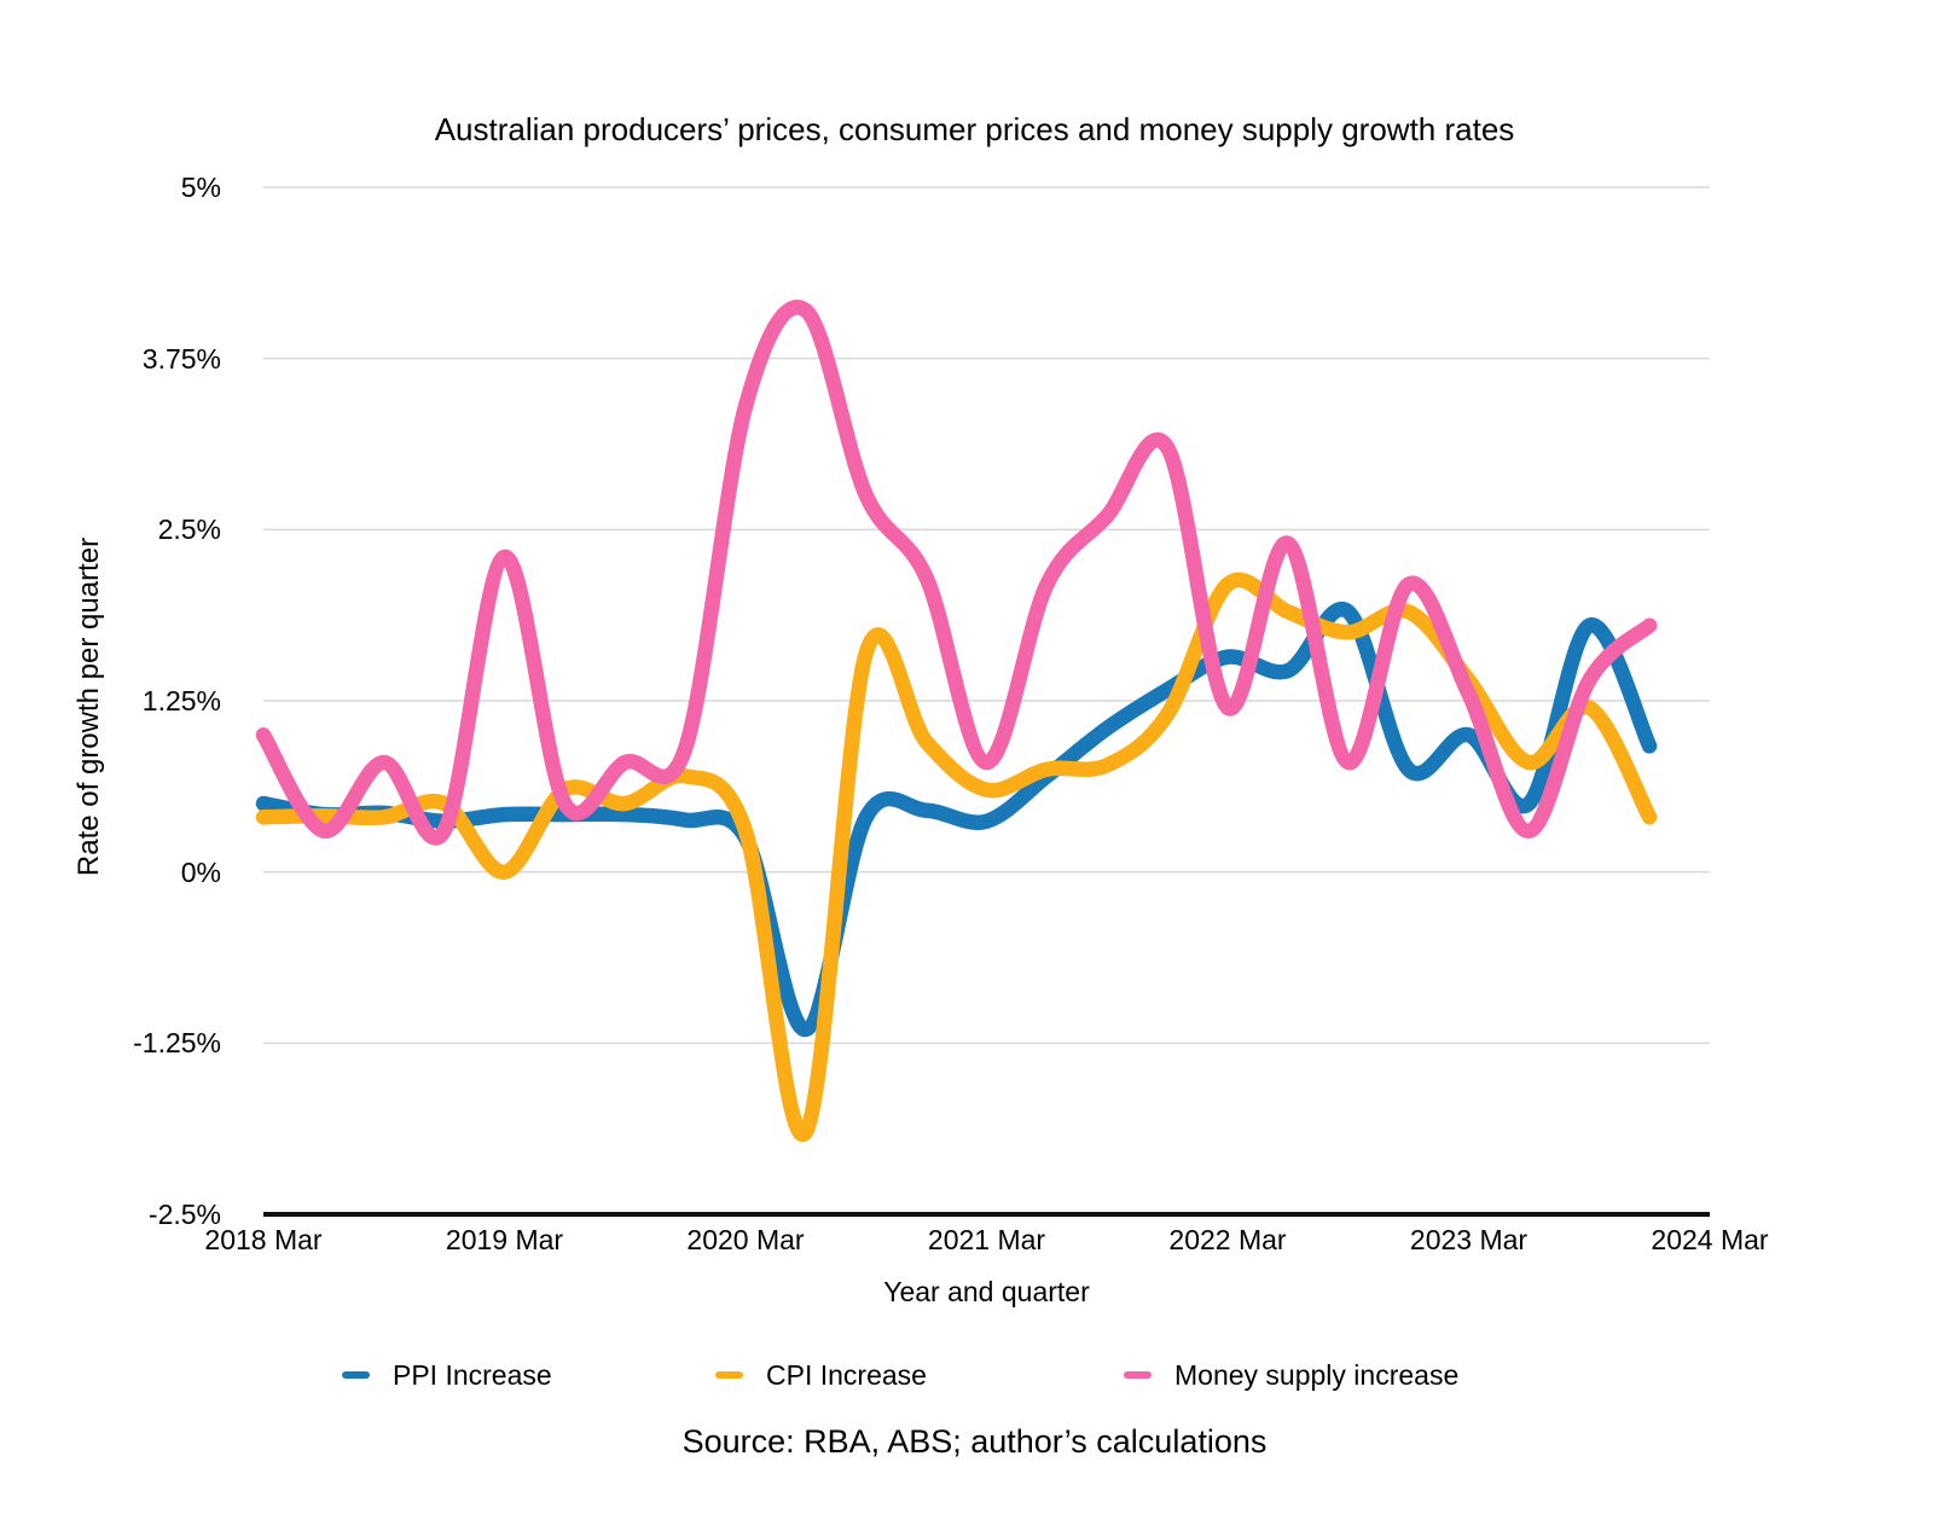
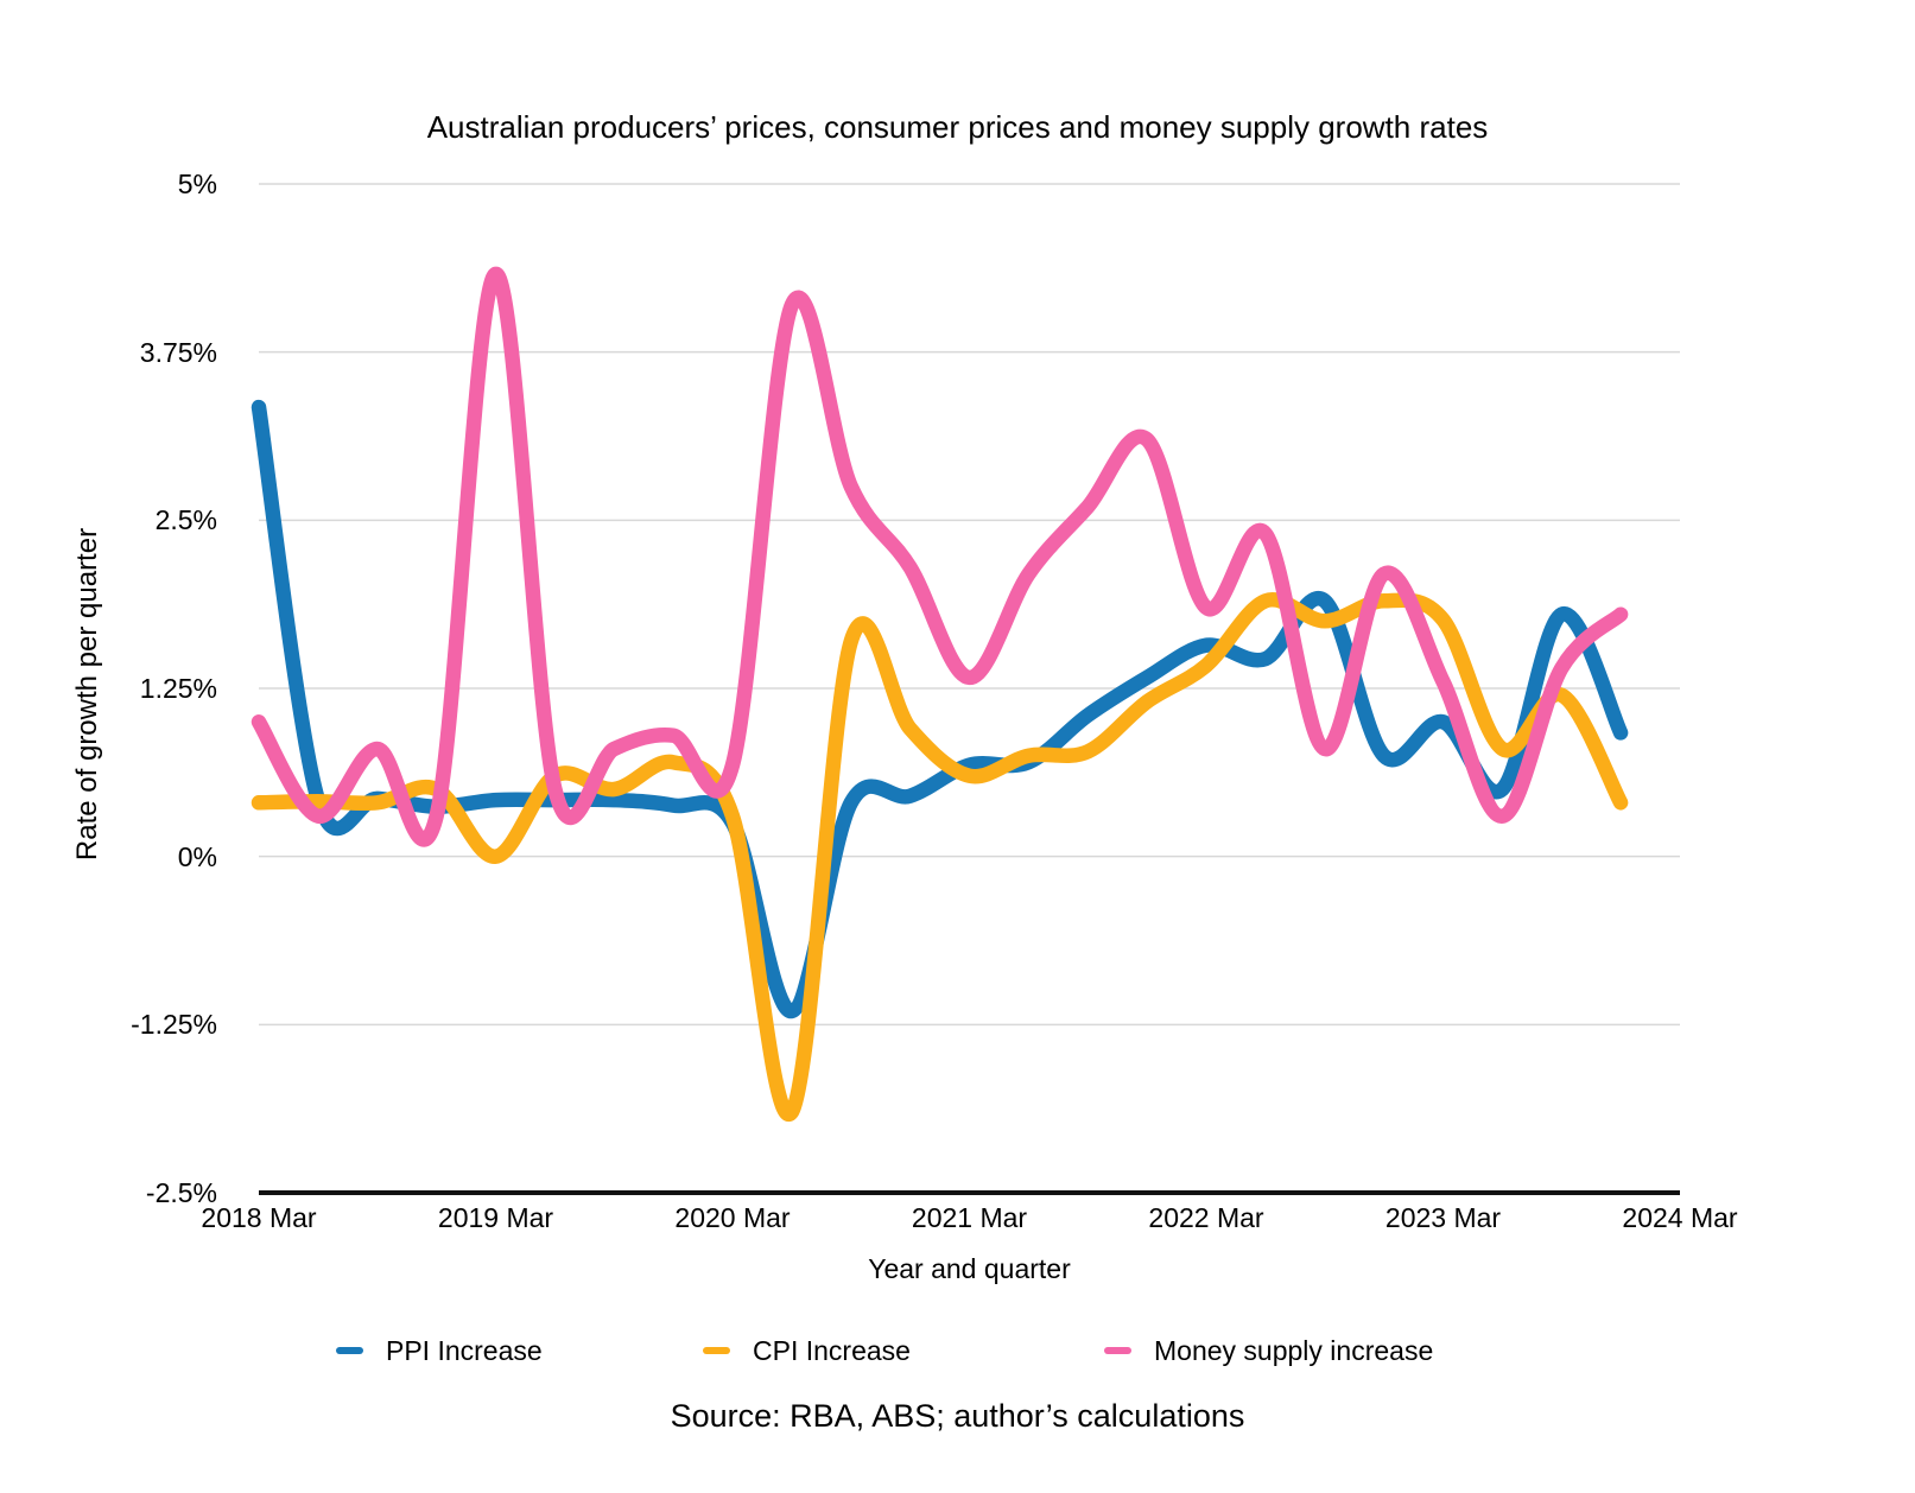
PPI Increase/2018 Mar: 0.50% -> 3.34%
Money supply increase/2019 Mar: 2.30% -> 4.33%
Money supply increase/2020 Mar: 3.40% -> 0.68%
PPI Increase/2021 Mar: 0.37% -> 0.68%
Money supply increase/2021 Mar: 0.80% -> 1.33%
CPI Increase/2022 Mar: 2.10% -> 1.42%
Money supply increase/2022 Mar: 1.20% -> 1.85%
CPI Increase/2023 Mar: 1.40% -> 1.76%
